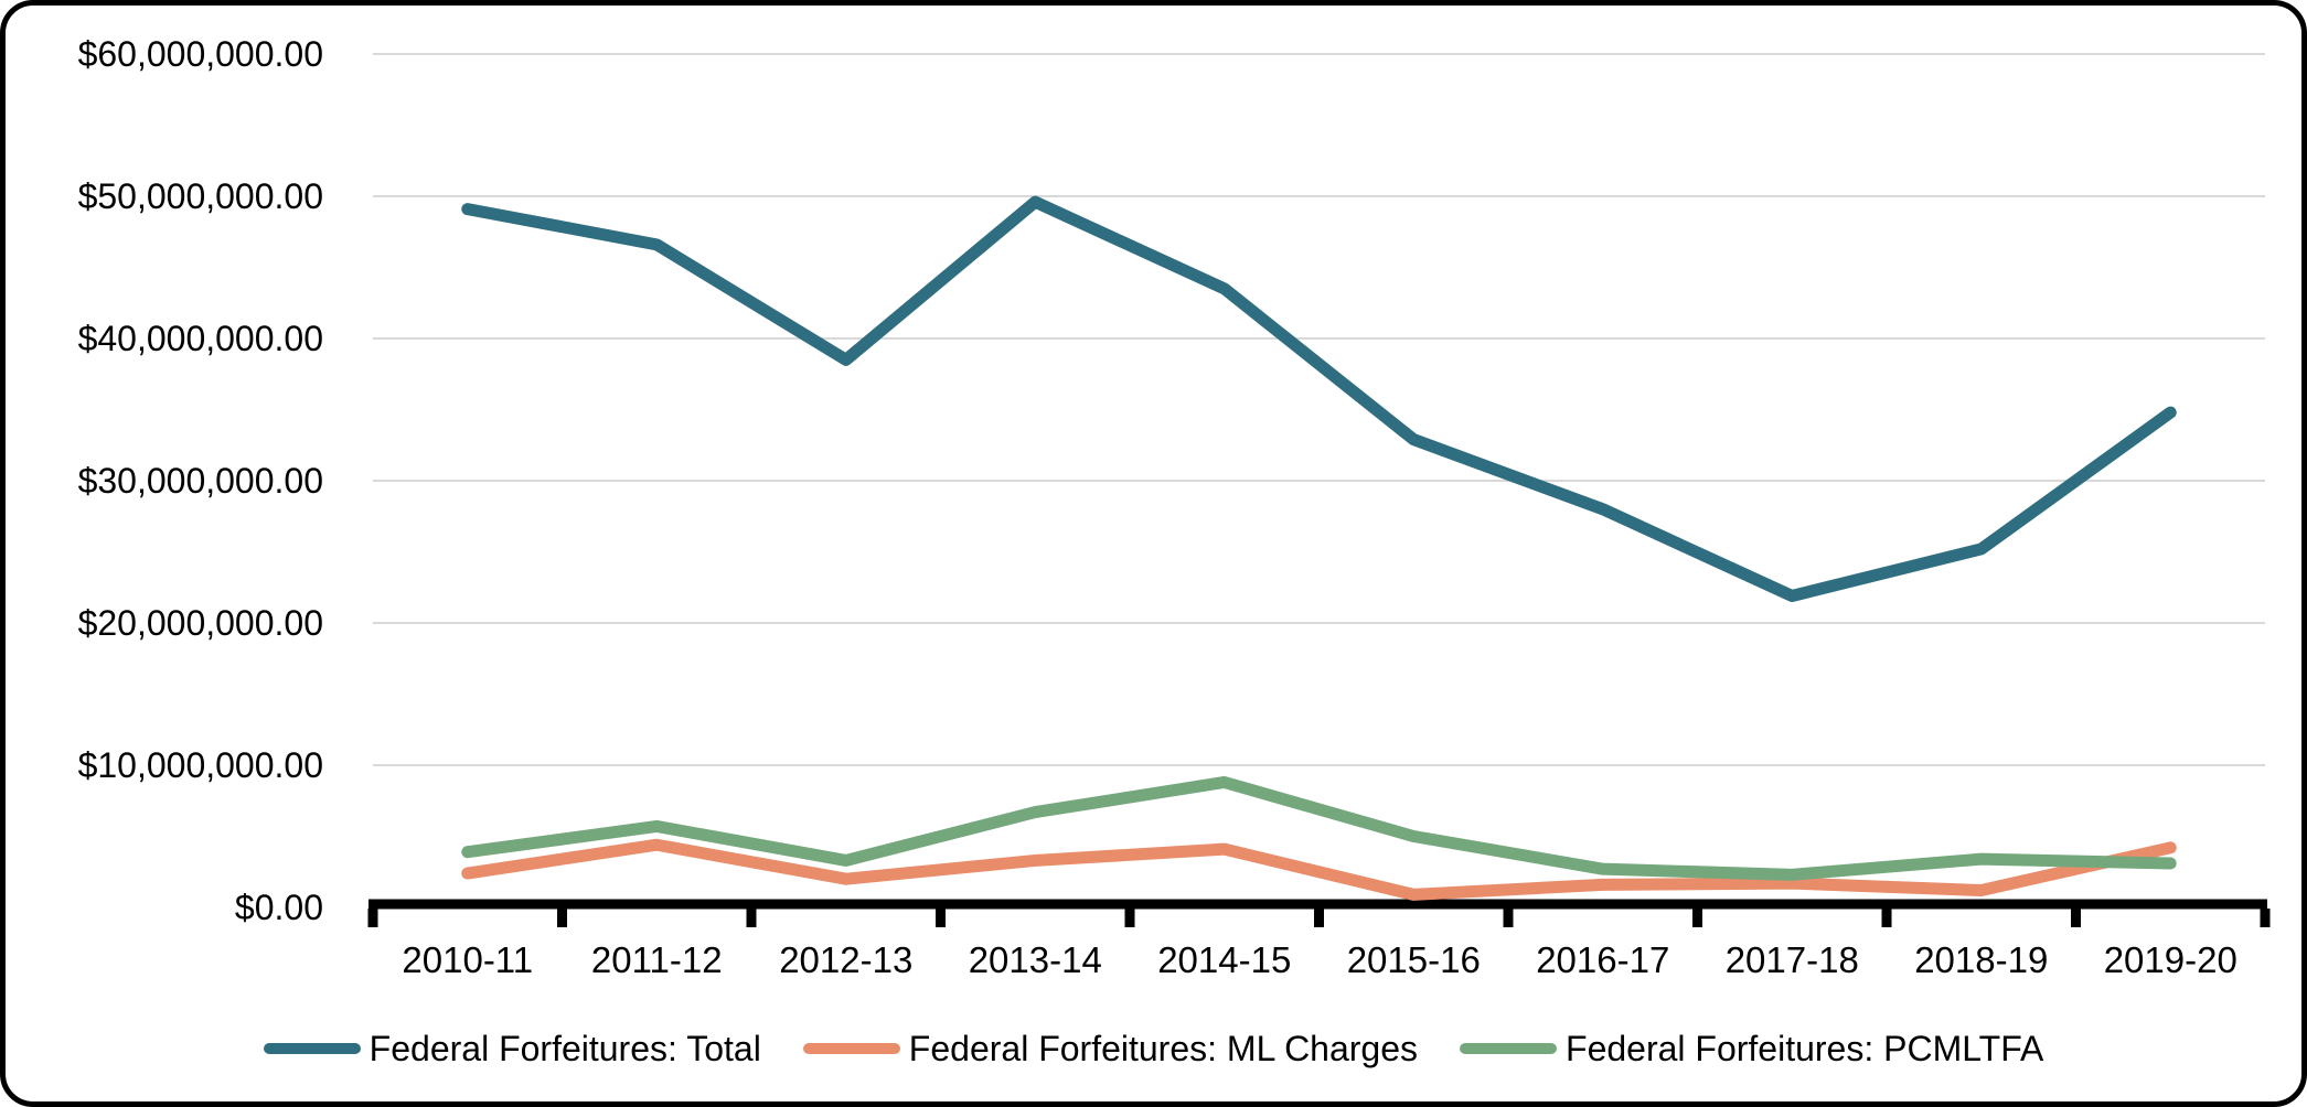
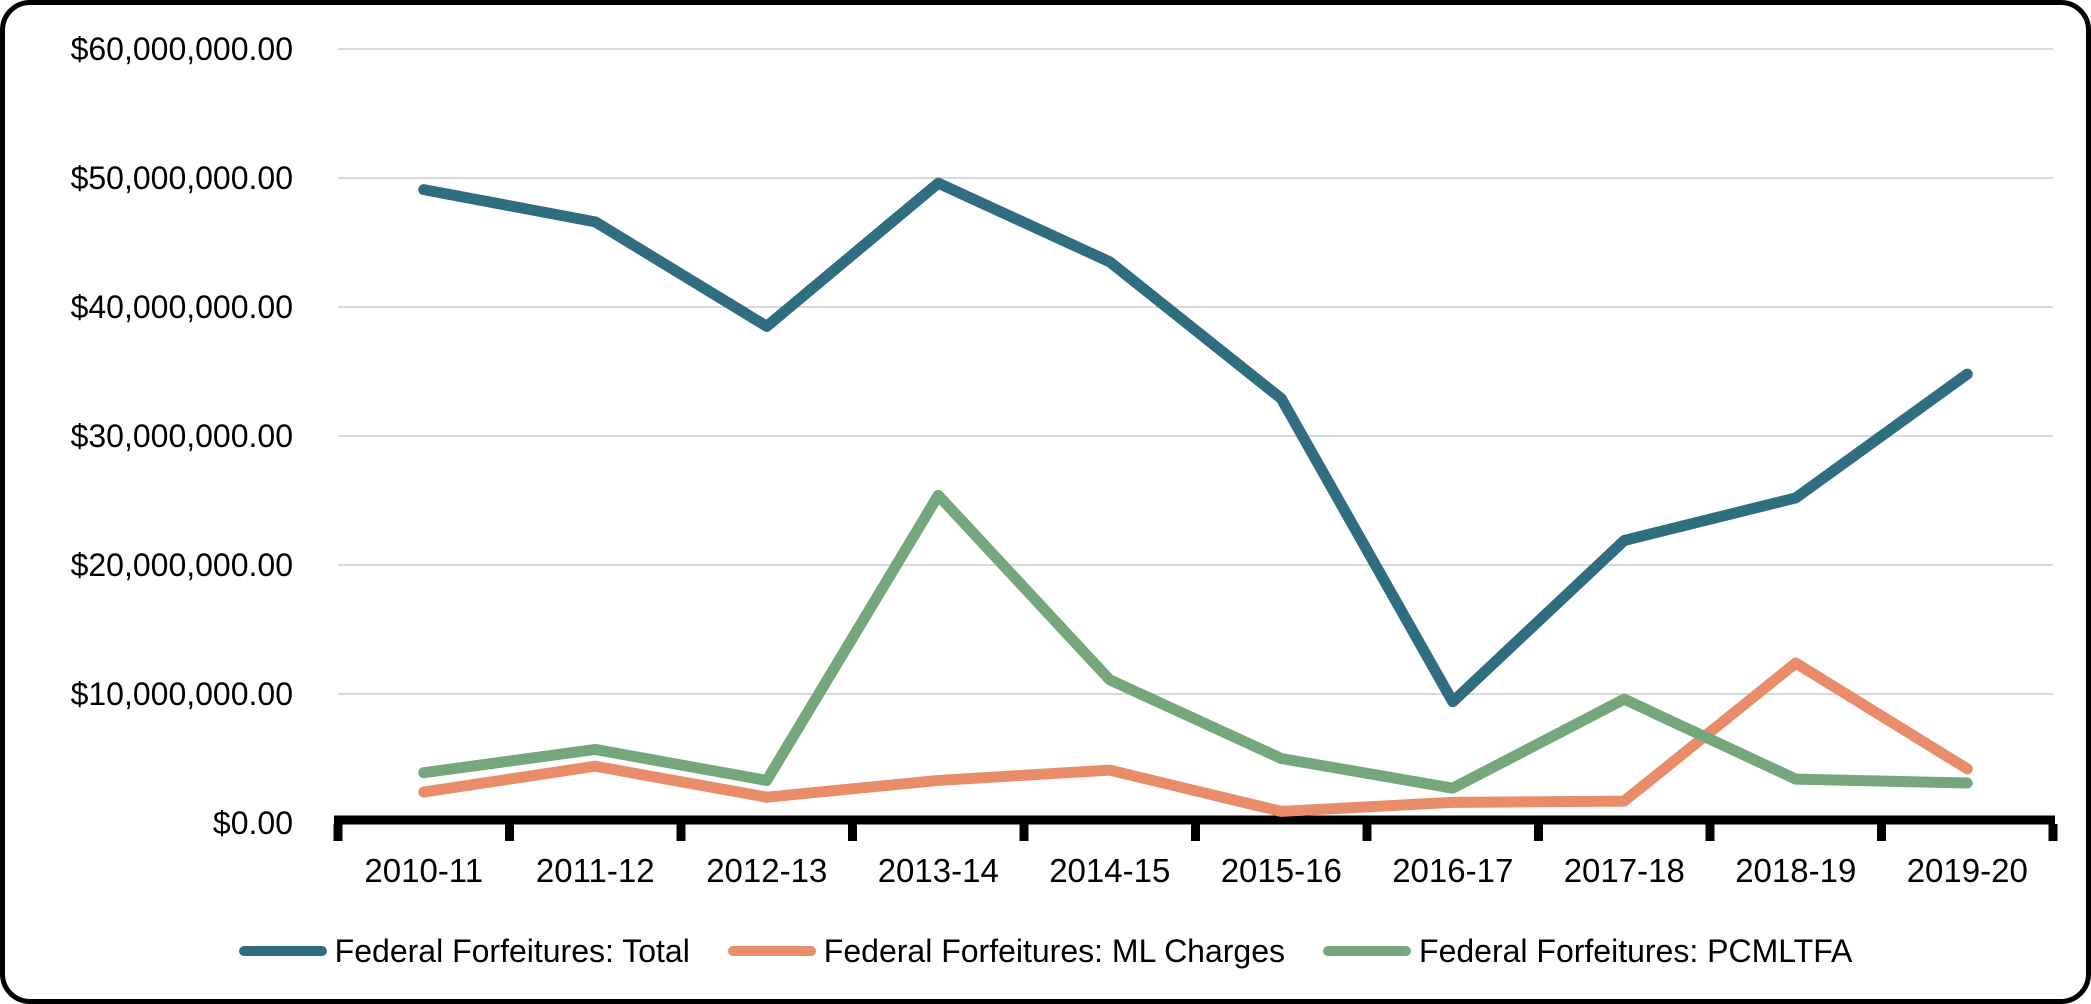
Federal Forfeitures: PCMLTFA/2013-14: $6700000 -> $25400000
Federal Forfeitures: PCMLTFA/2014-15: $8800000 -> $11100000
Federal Forfeitures: Total/2016-17: $28000000 -> $9400000
Federal Forfeitures: PCMLTFA/2017-18: $2300000 -> $9600000
Federal Forfeitures: ML Charges/2018-19: $1200000 -> $12400000
